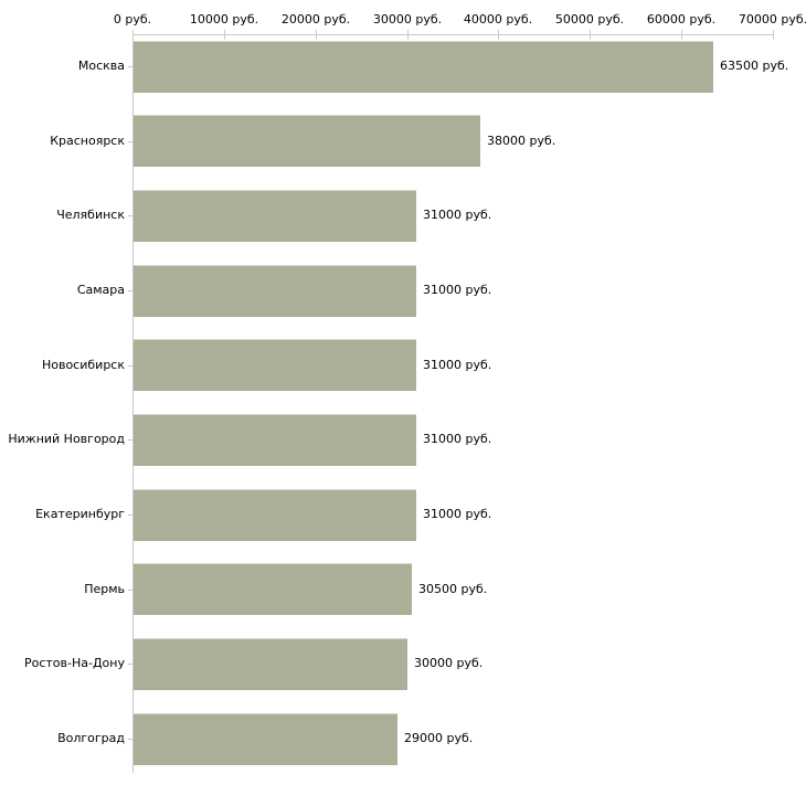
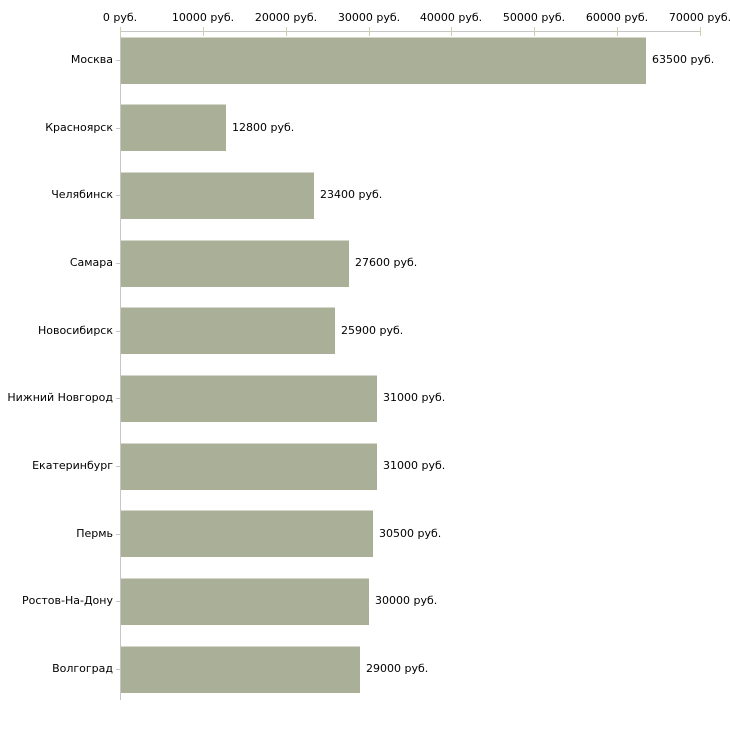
Красноярск: 38000 -> 12800
Челябинск: 31000 -> 23400
Самара: 31000 -> 27600
Новосибирск: 31000 -> 25900
